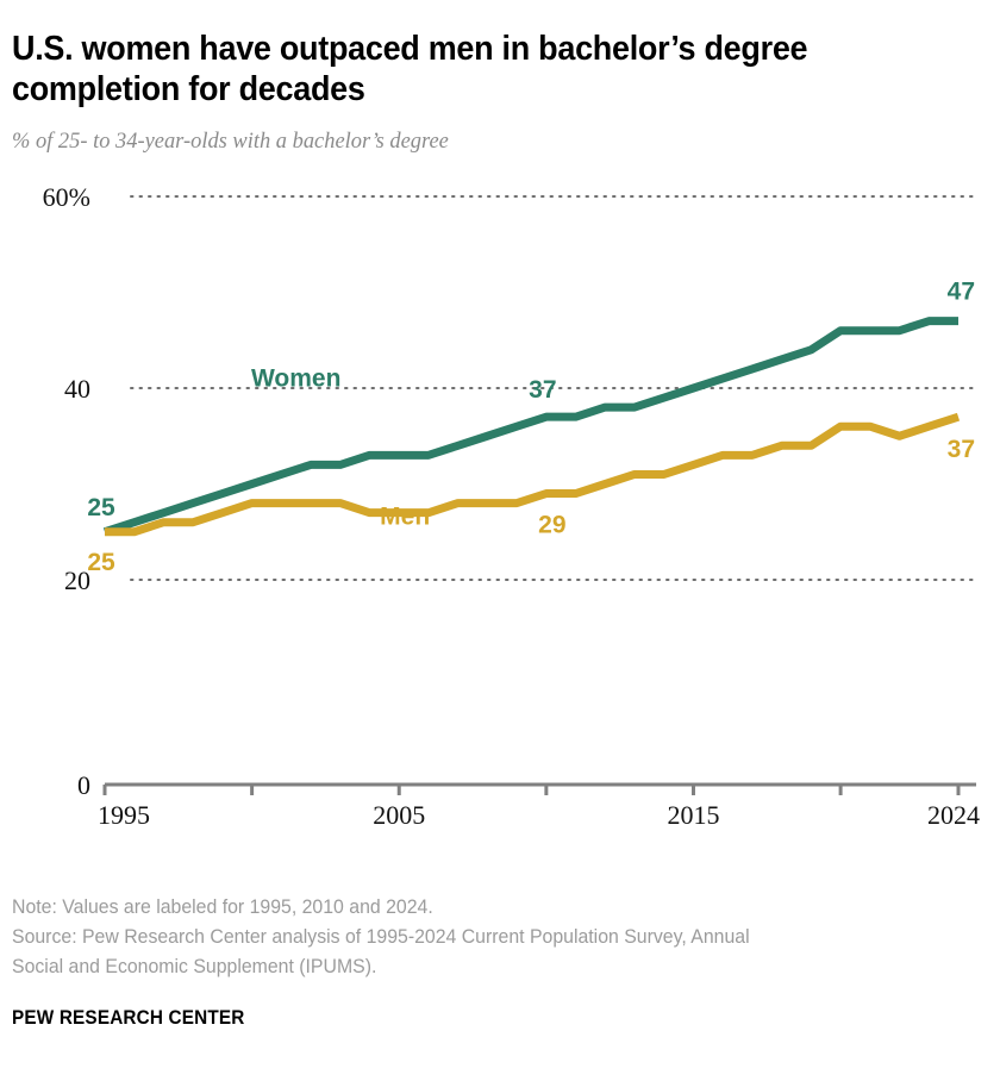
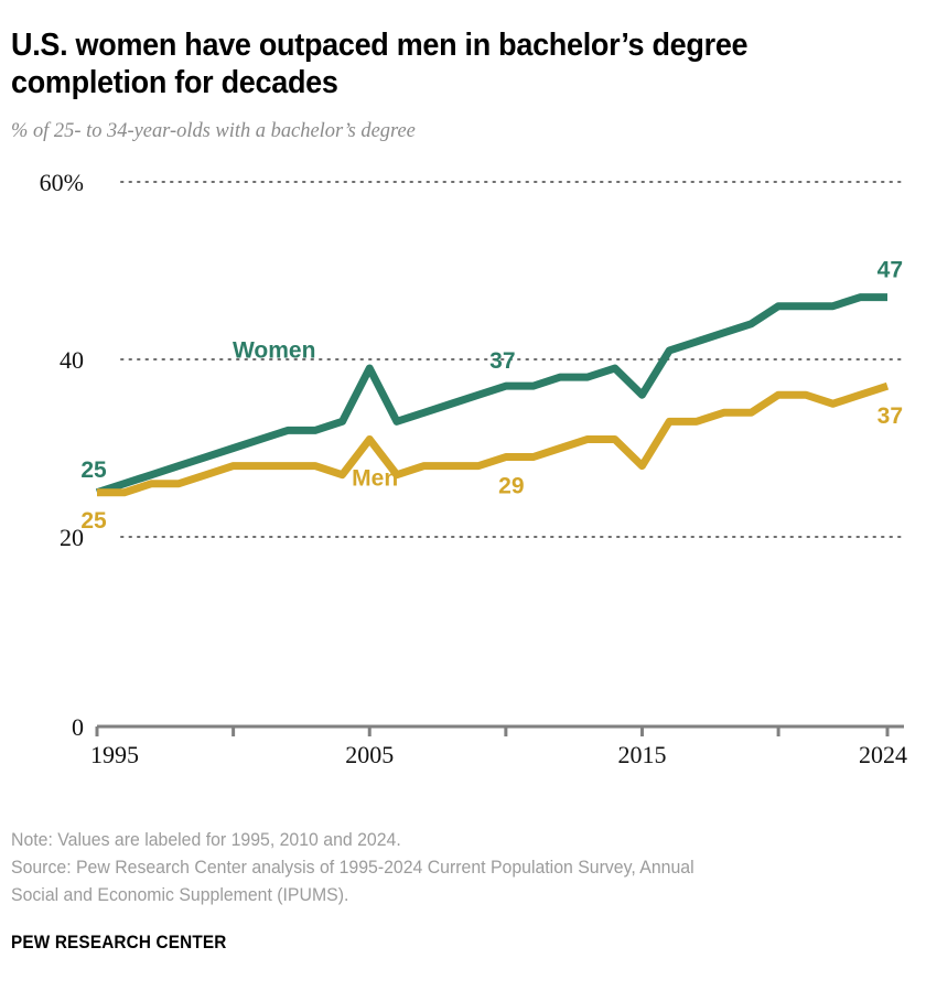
Women/2005: 33% -> 39%
Men/2005: 27% -> 31%
Women/2015: 40% -> 36%
Men/2015: 32% -> 28%
